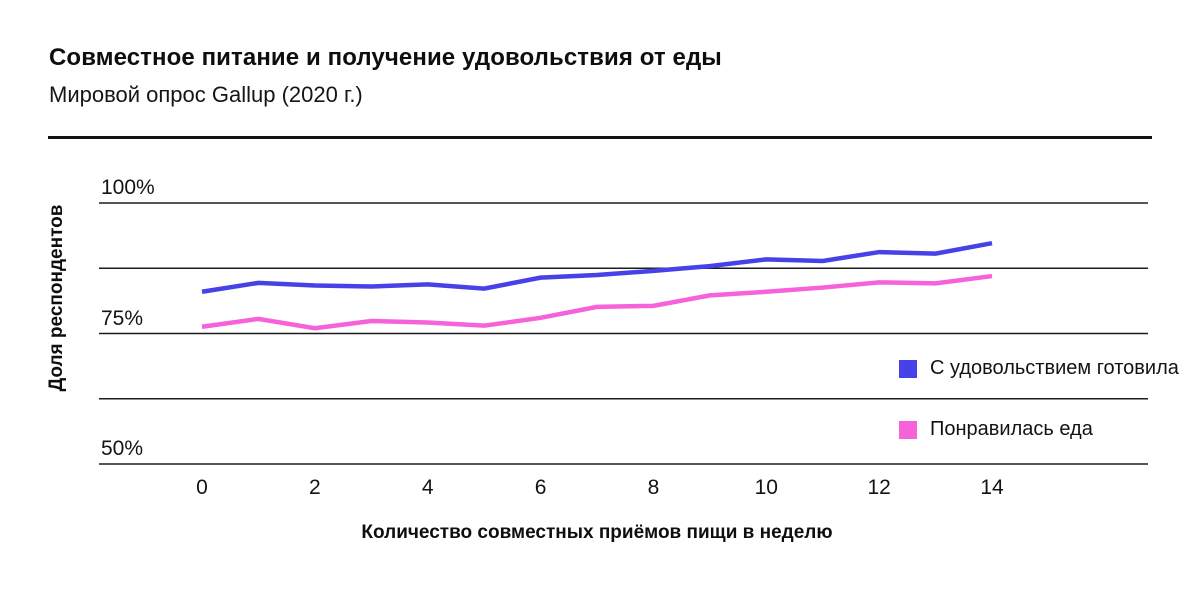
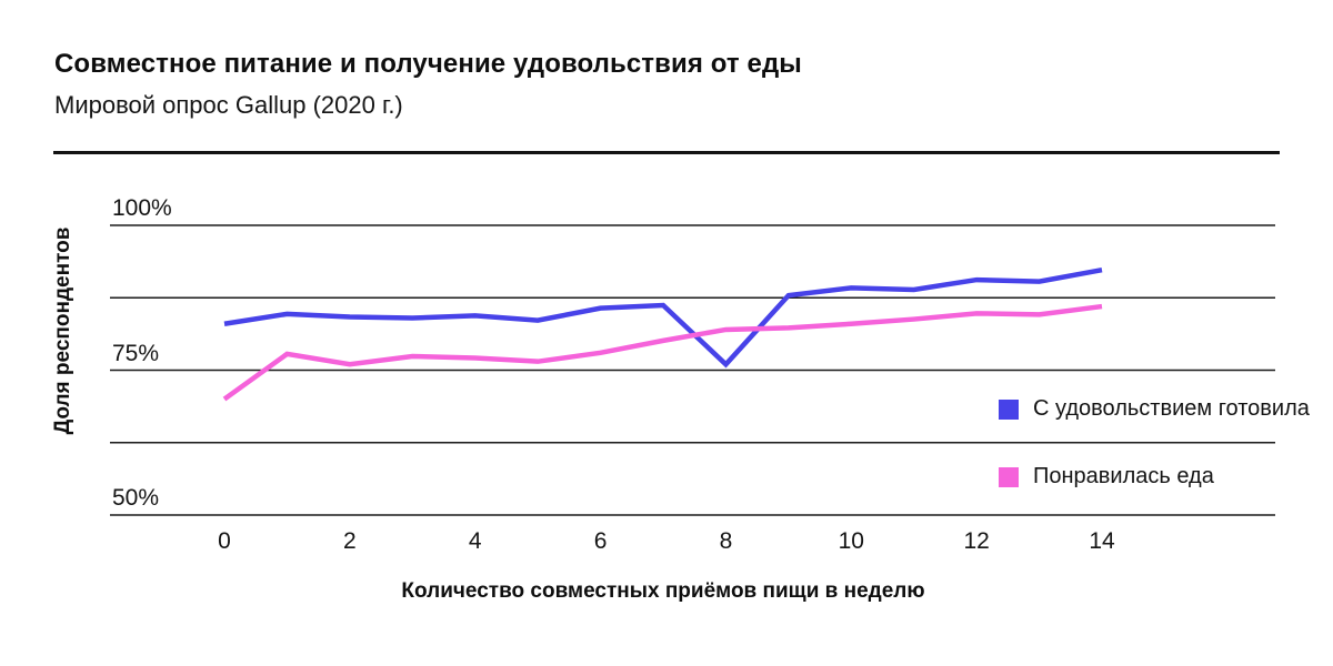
Понравилась еда/0: 76% -> 70%
С удовольствием готовила/8: 87% -> 76%
Понравилась еда/8: 80% -> 82%
